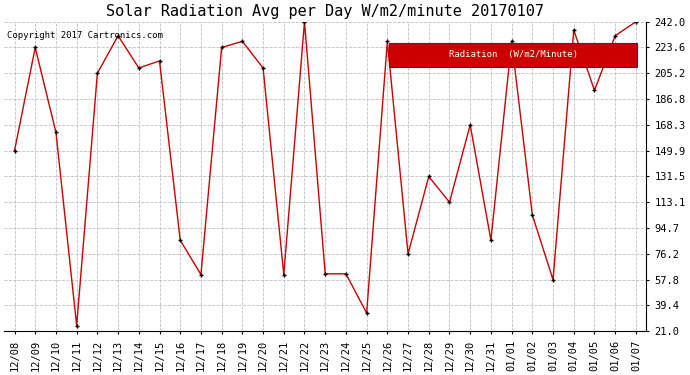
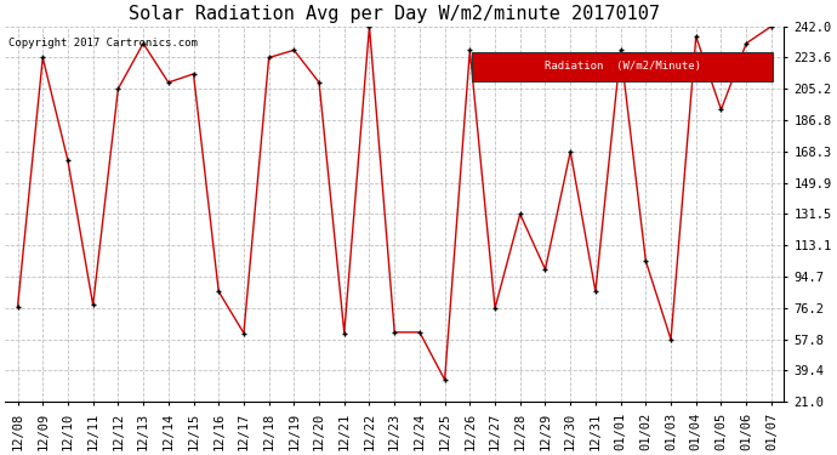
12/08: 150 -> 77
12/11: 25 -> 78
12/29: 113 -> 99
